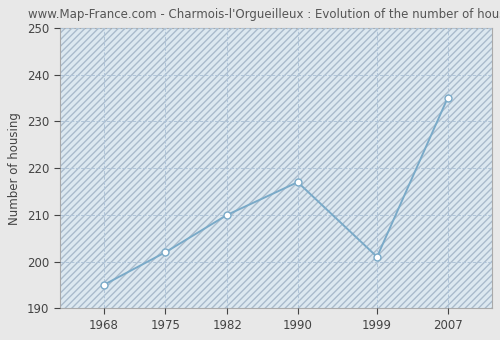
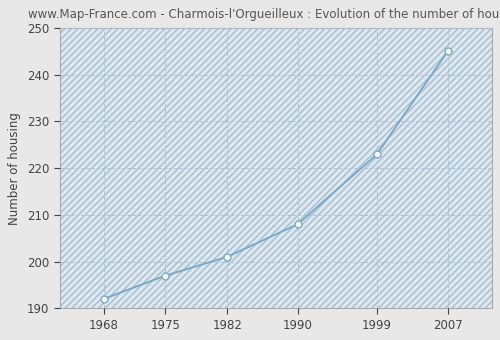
1968: 195 -> 192
1975: 202 -> 197
1982: 210 -> 201
1990: 217 -> 208
1999: 201 -> 223
2007: 235 -> 245
